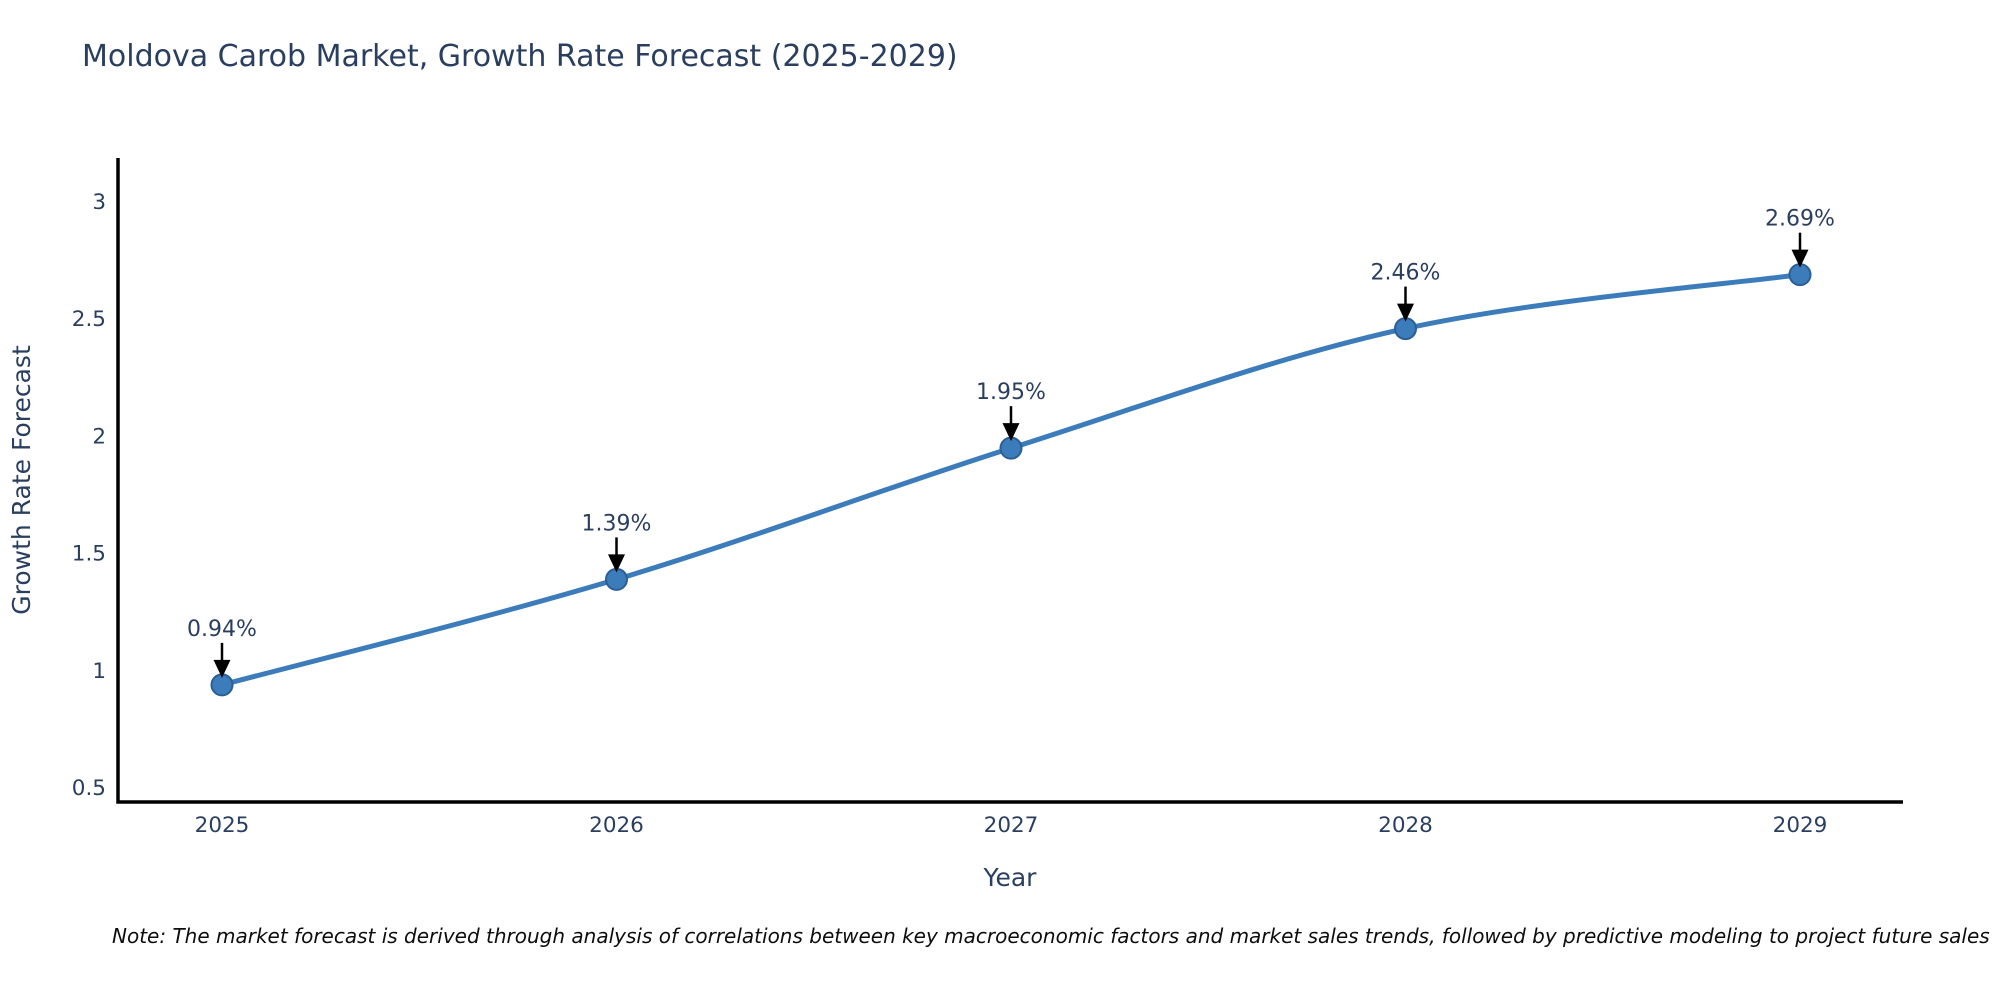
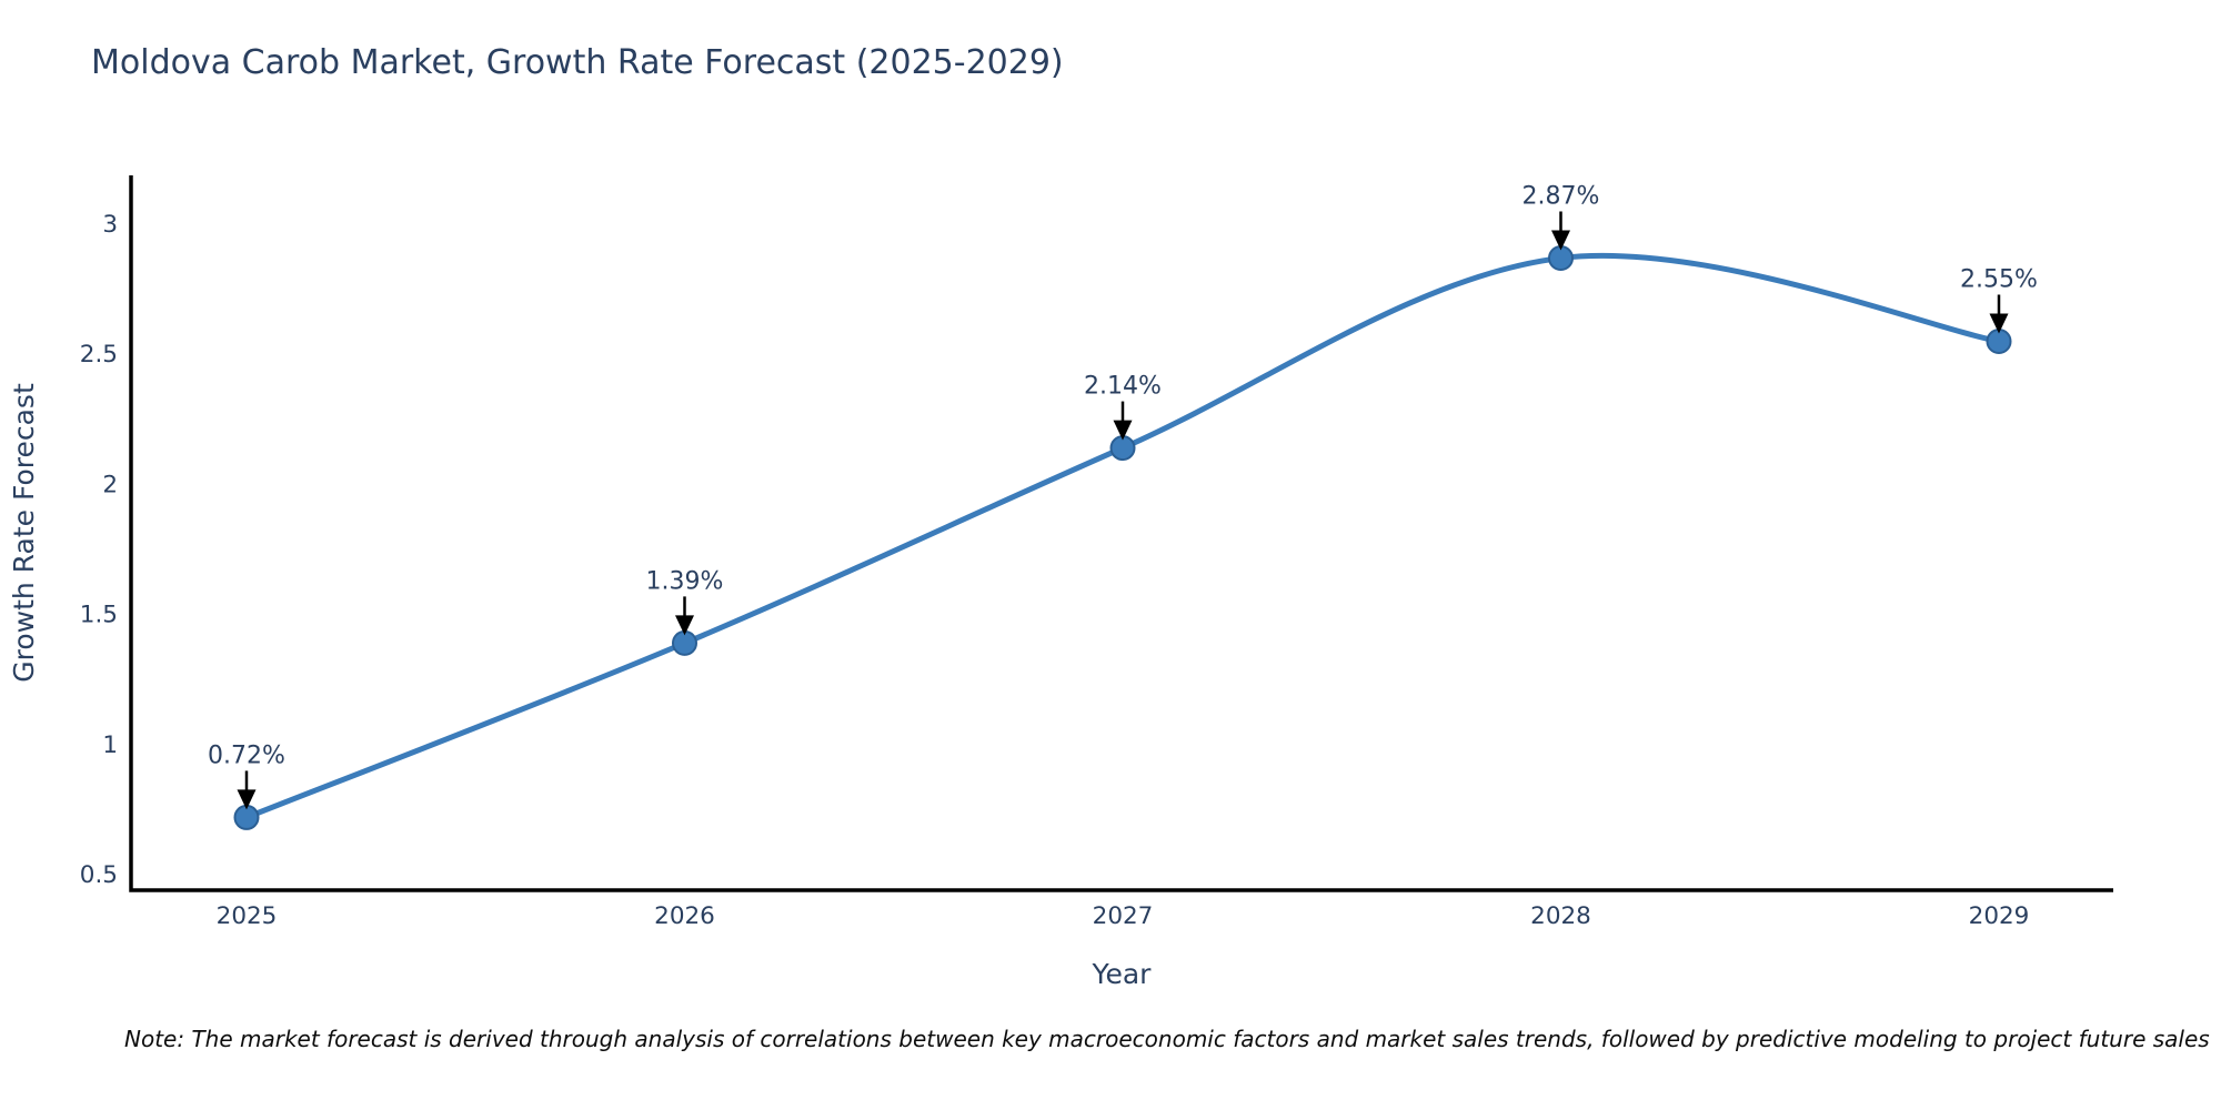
2025: 0.94% -> 0.72%
2027: 1.95% -> 2.14%
2028: 2.46% -> 2.87%
2029: 2.69% -> 2.55%
